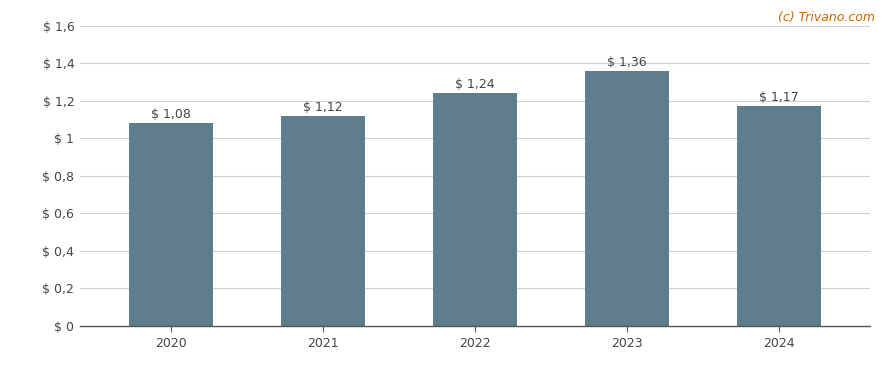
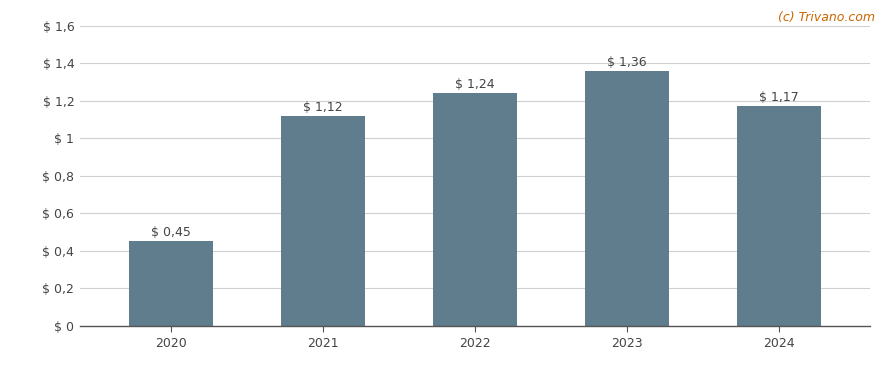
2020: 1,08 -> 0,45
